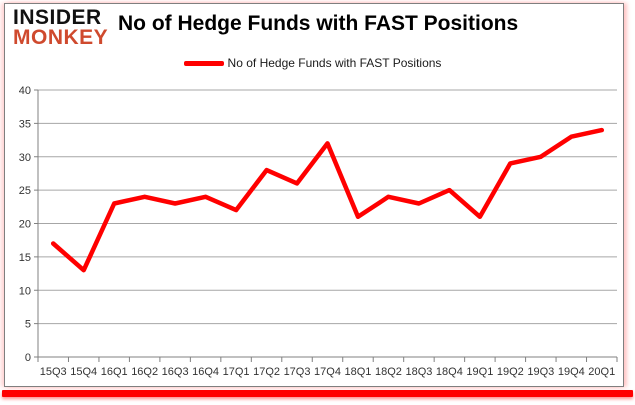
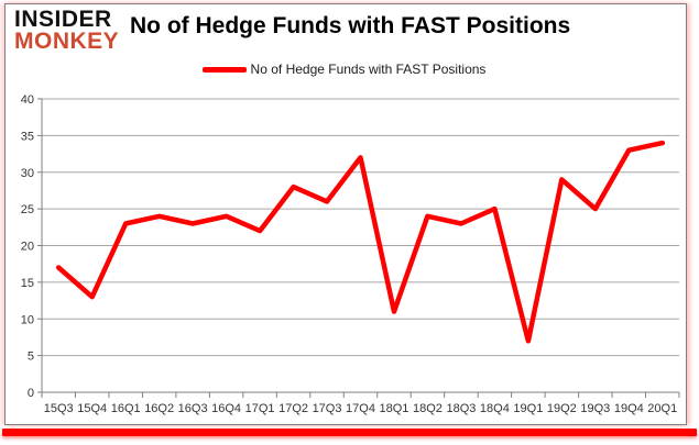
18Q1: 21 -> 11
19Q1: 21 -> 7
19Q3: 30 -> 25
